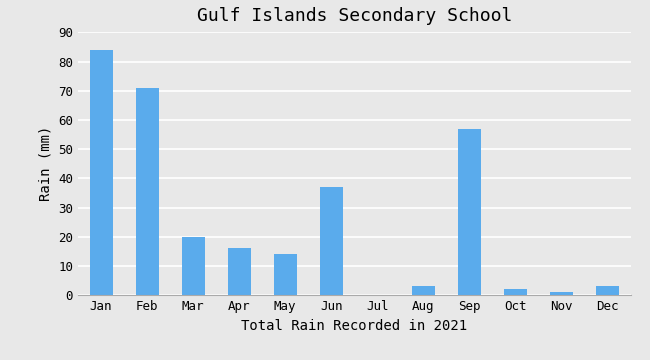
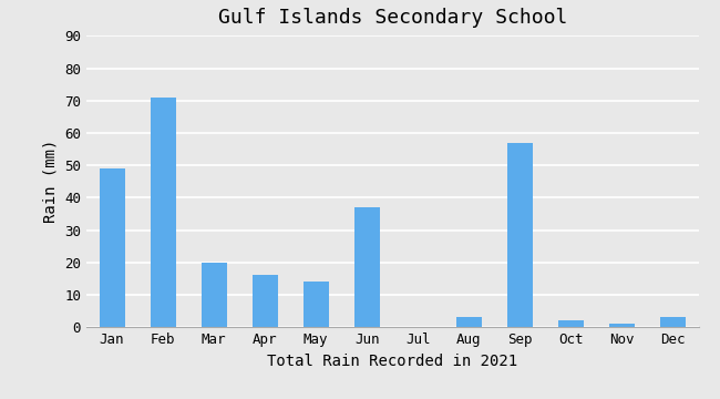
Jan: 84 -> 49
